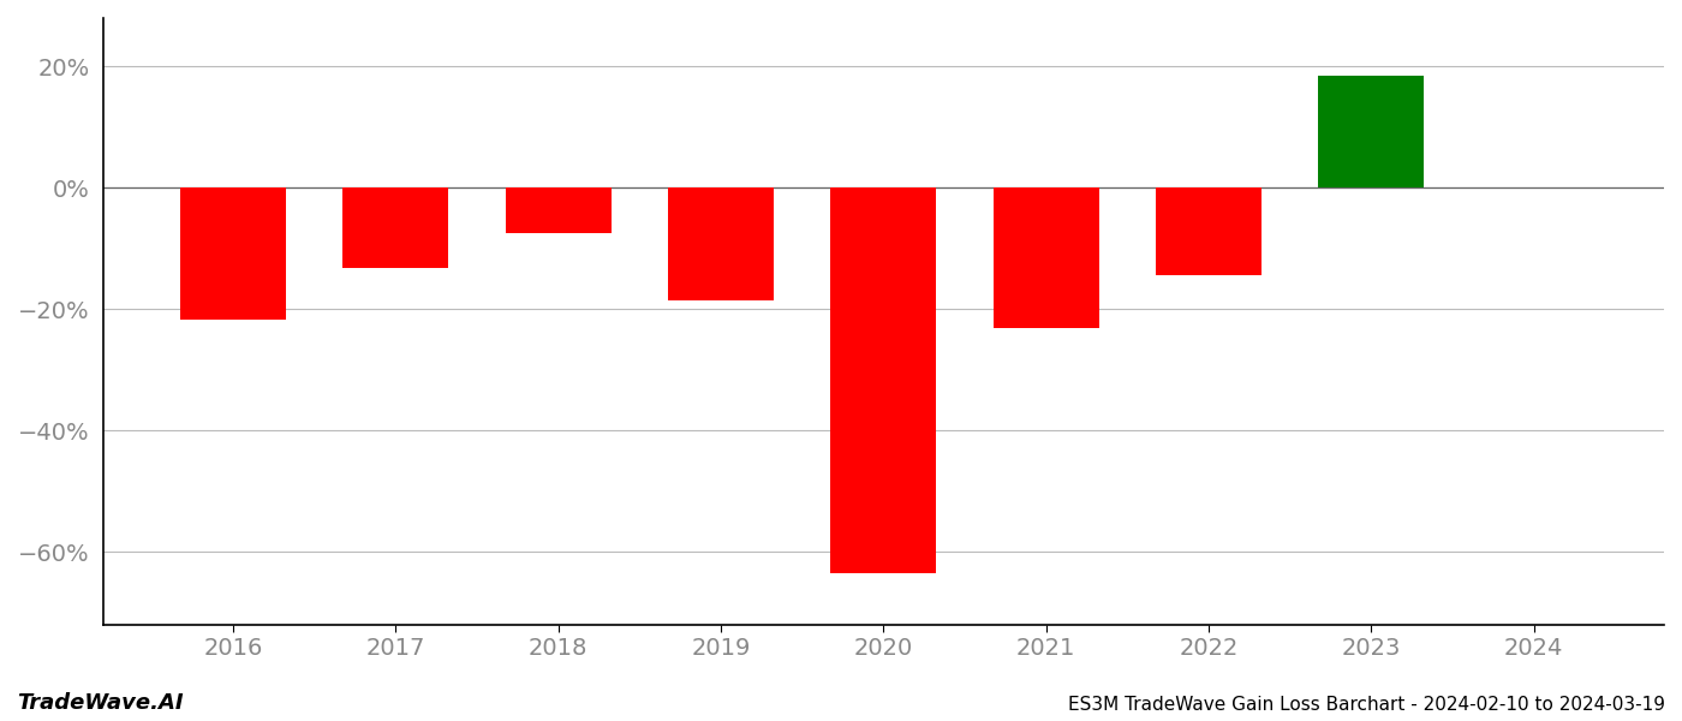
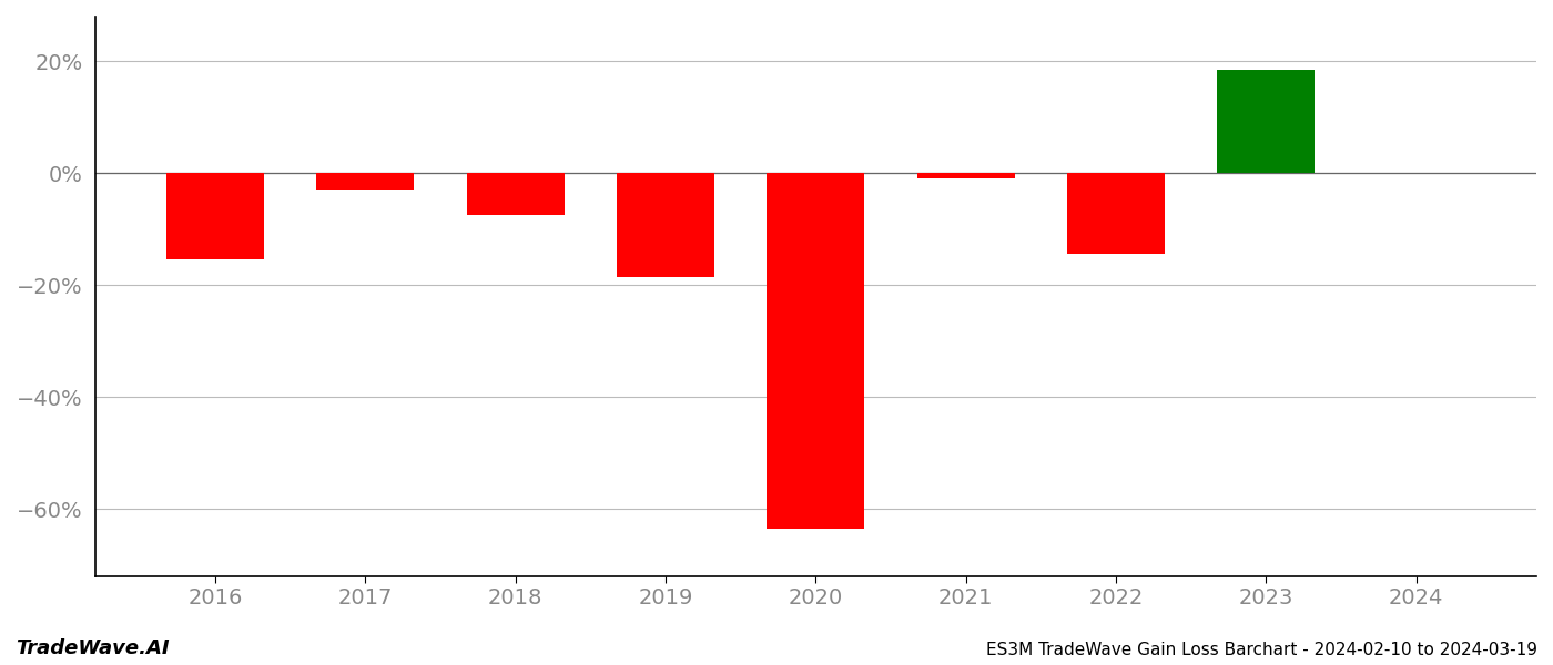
2016: -21.8% -> -15.5%
2017: -13.2% -> -3.0%
2021: -23.2% -> -1.0%
